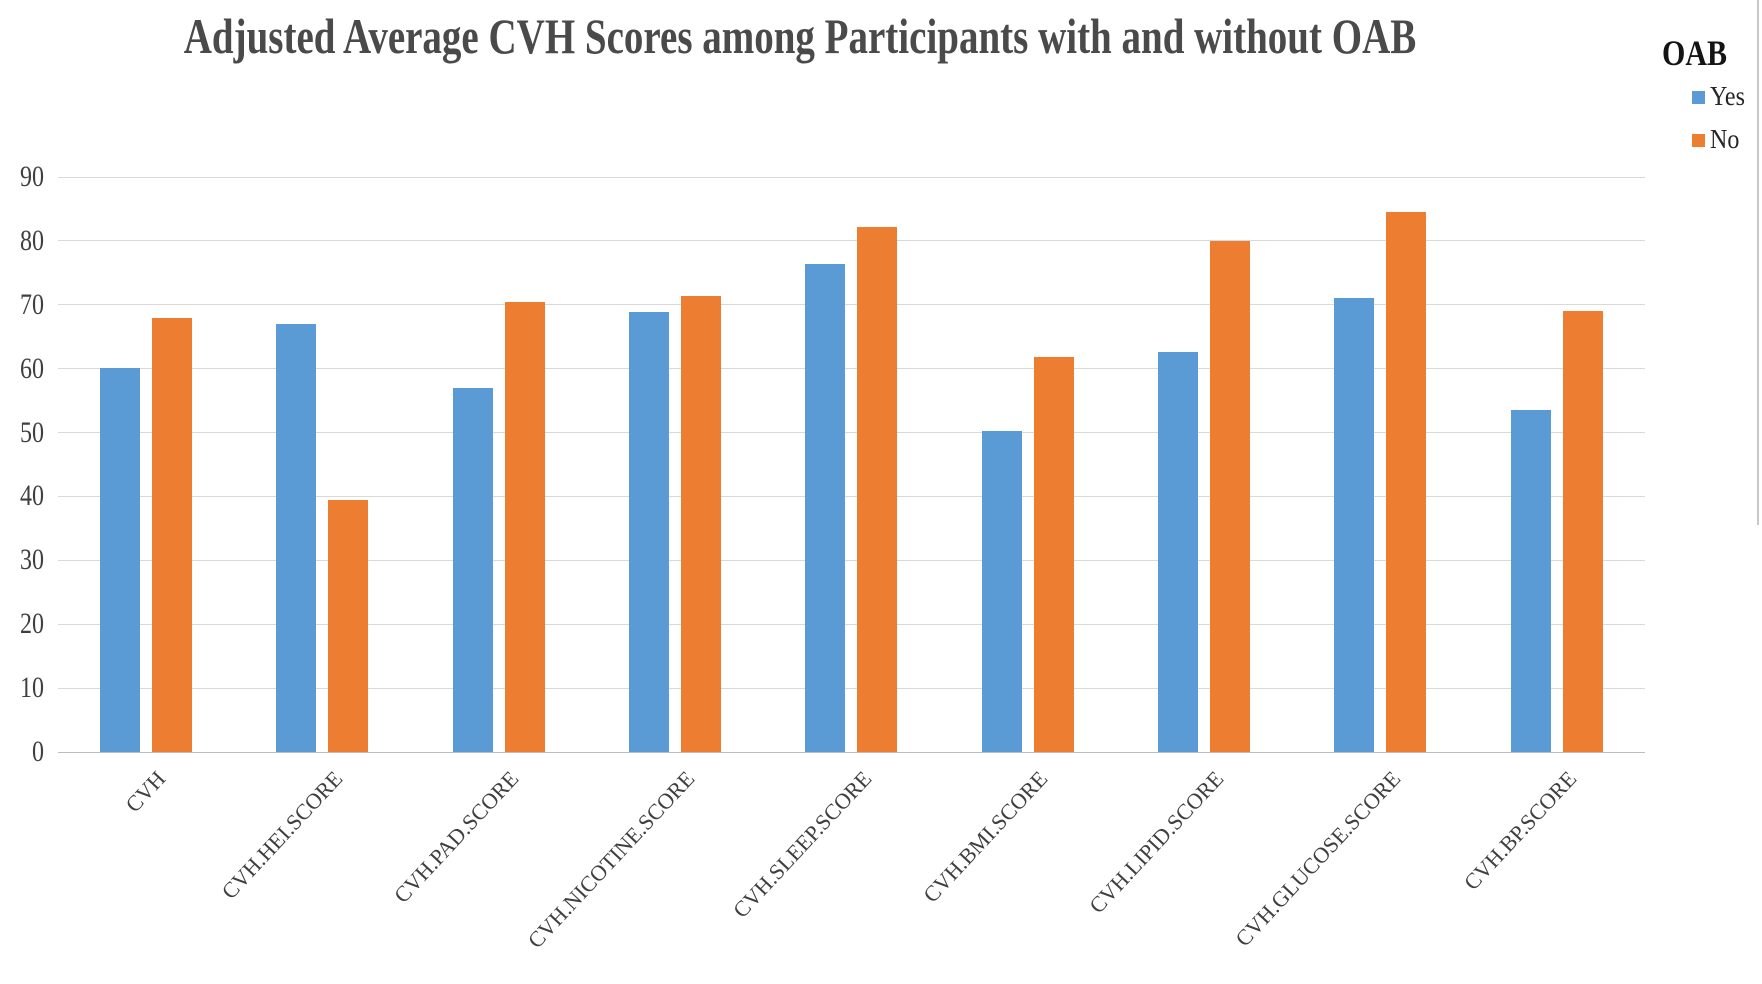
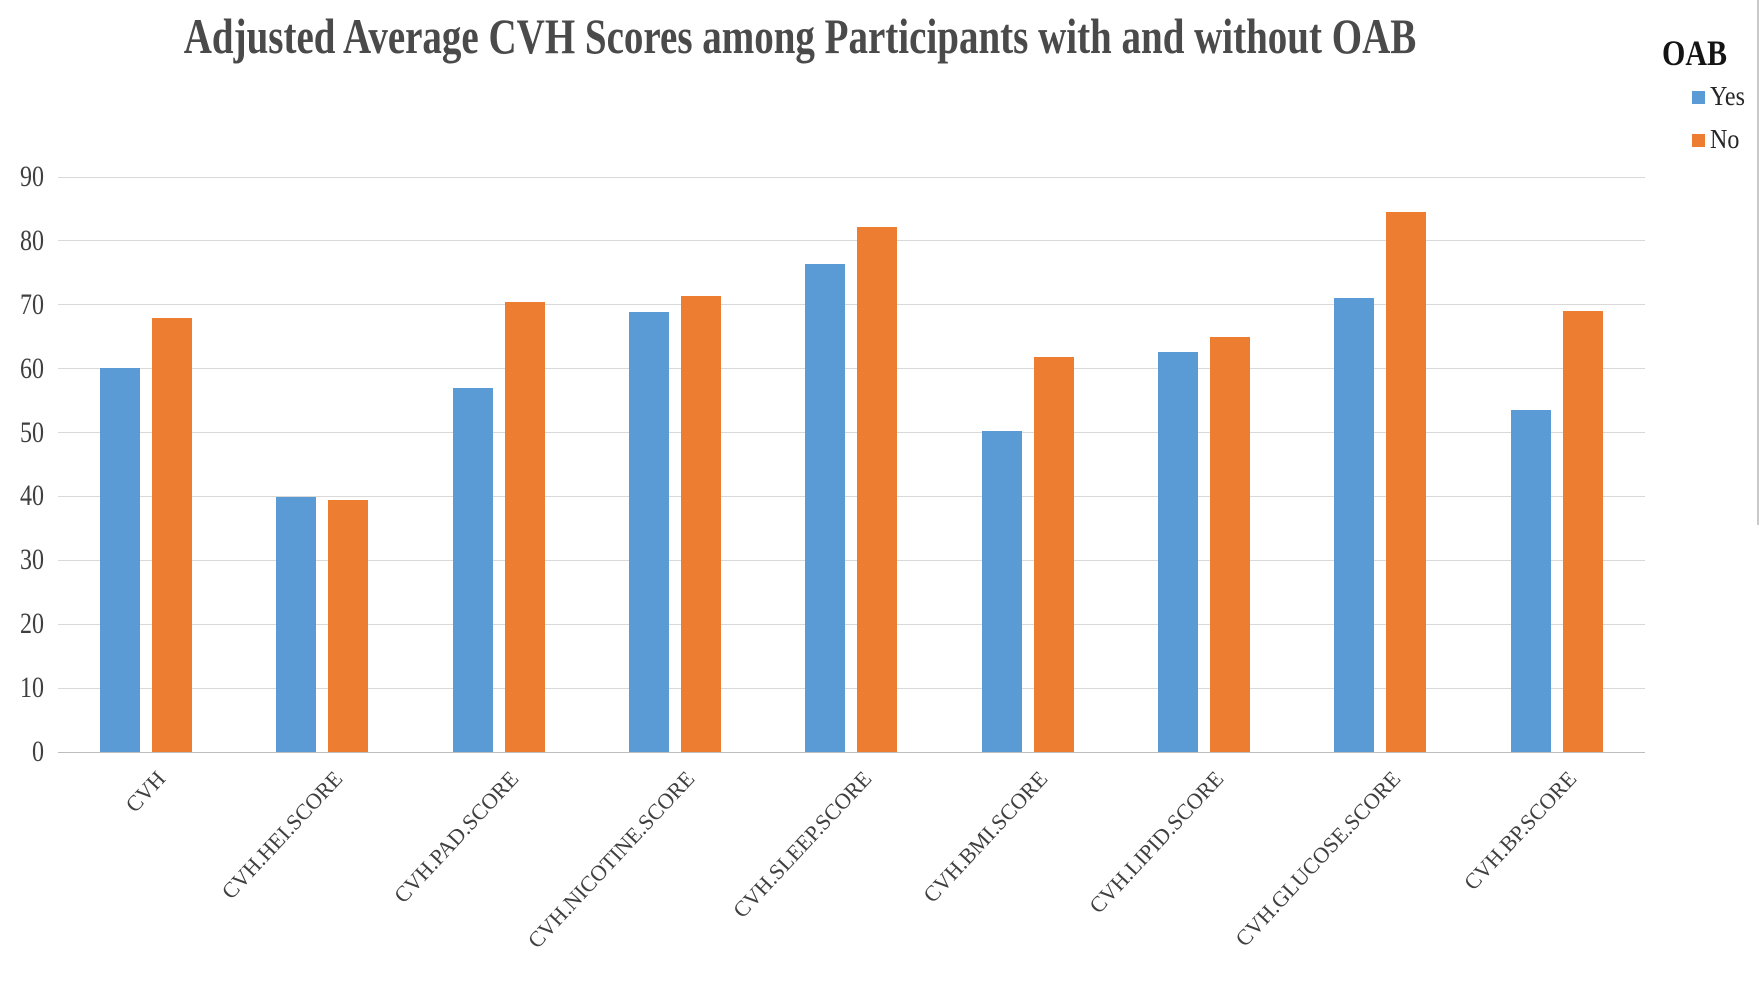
Yes/CVH.HEI.SCORE: 67 -> 40
No/CVH.LIPID.SCORE: 80 -> 65
